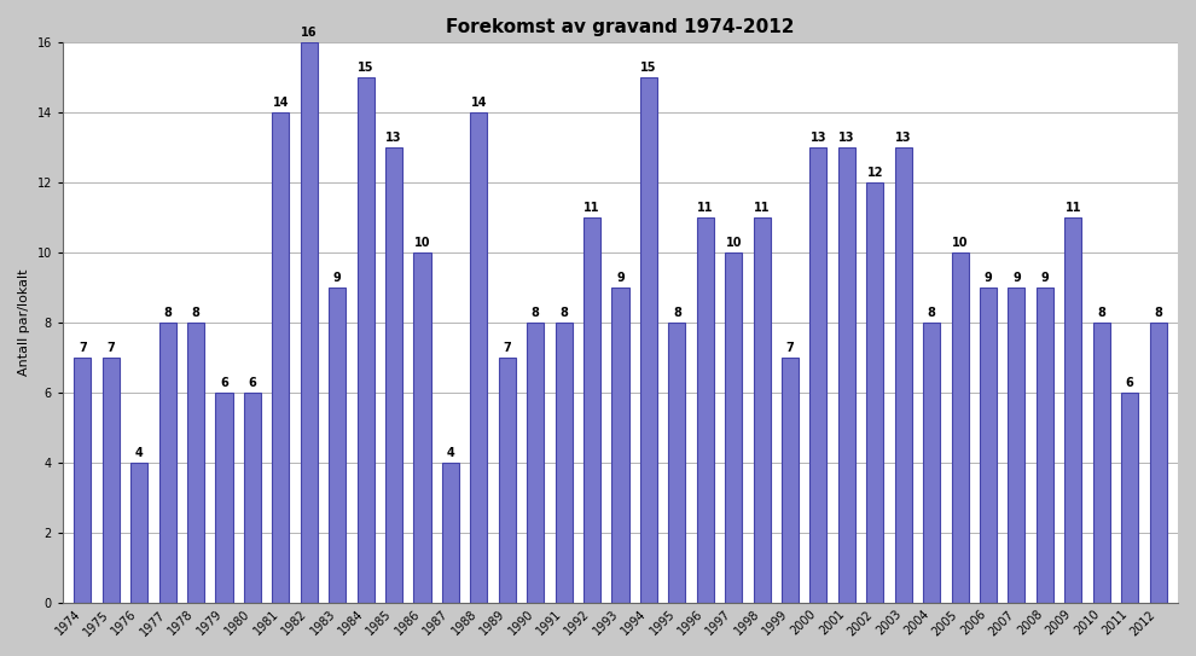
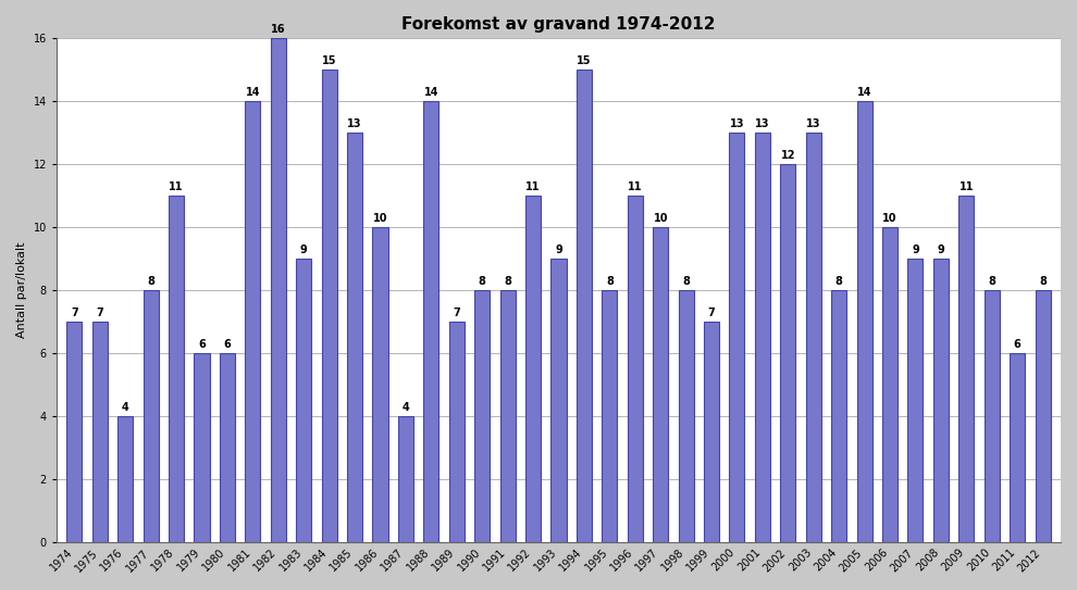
1978: 8 -> 11
1998: 11 -> 8
2005: 10 -> 14
2006: 9 -> 10
